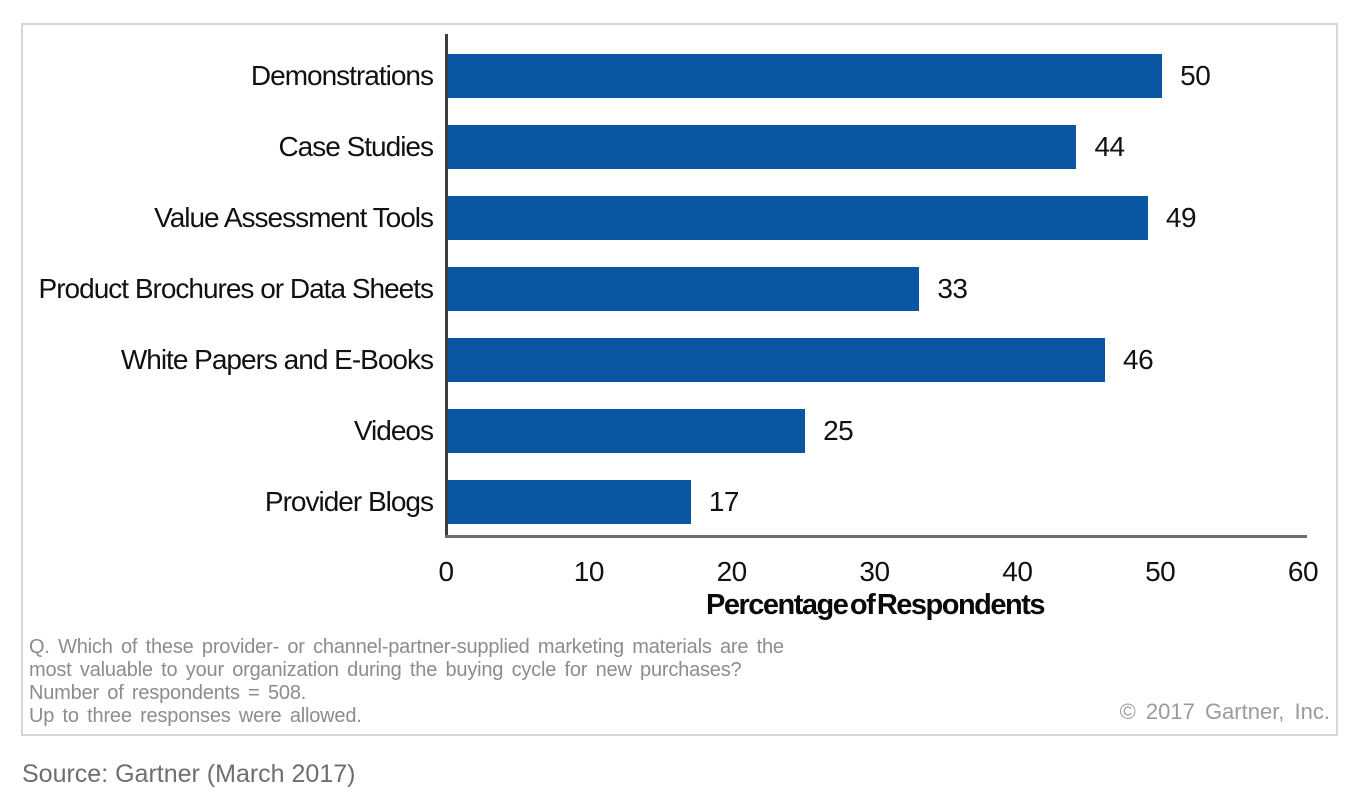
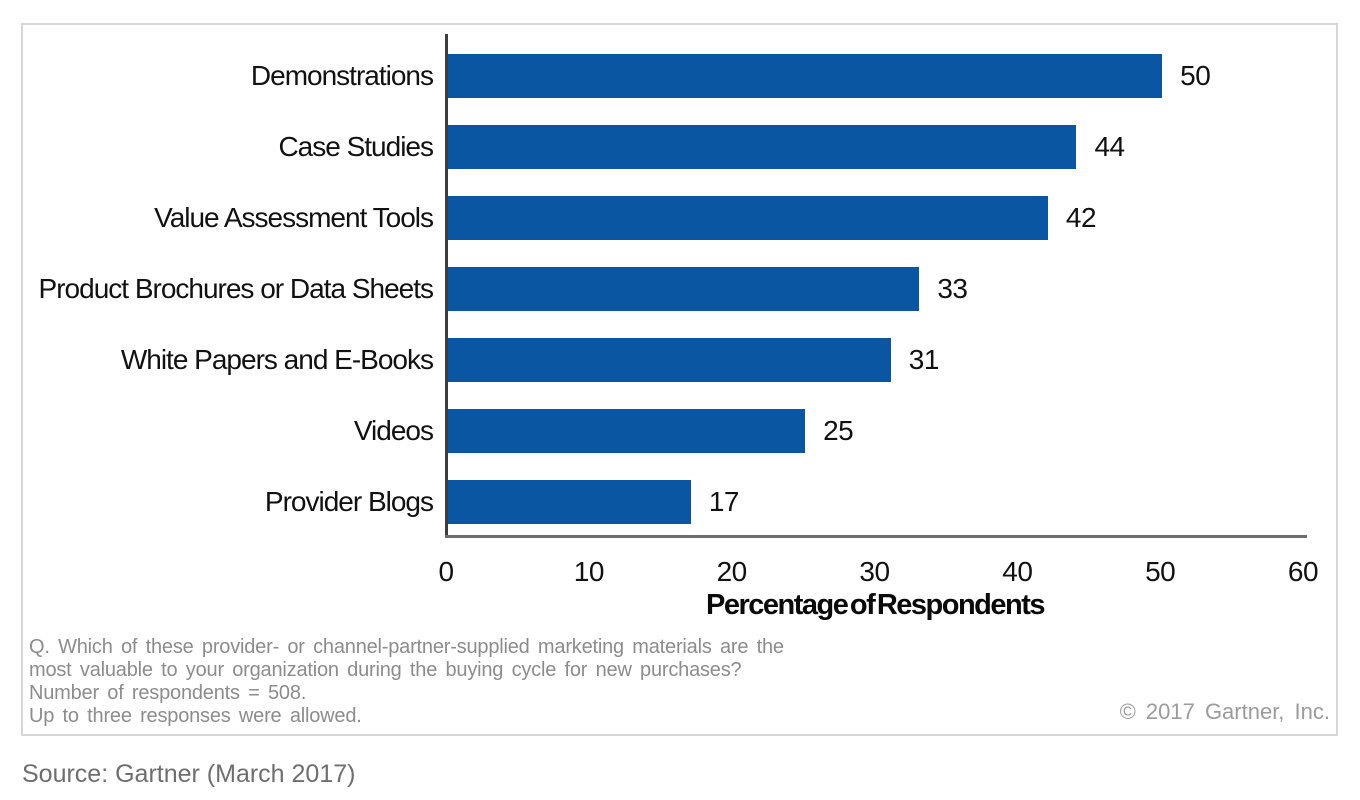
Value Assessment Tools: 49 -> 42
White Papers and E-Books: 46 -> 31
